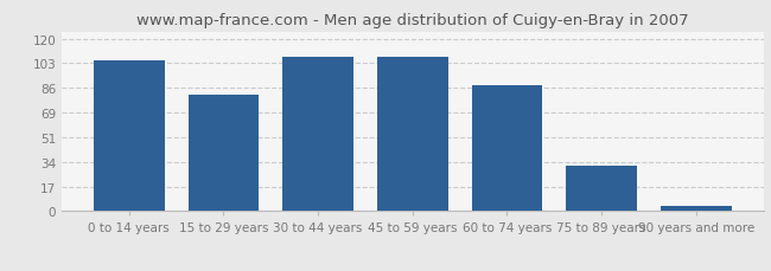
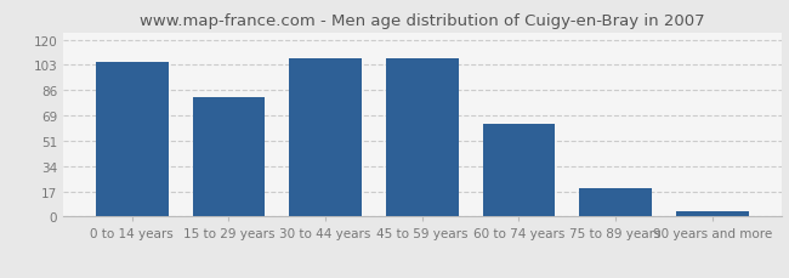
60 to 74 years: 88 -> 63
75 to 89 years: 32 -> 19
